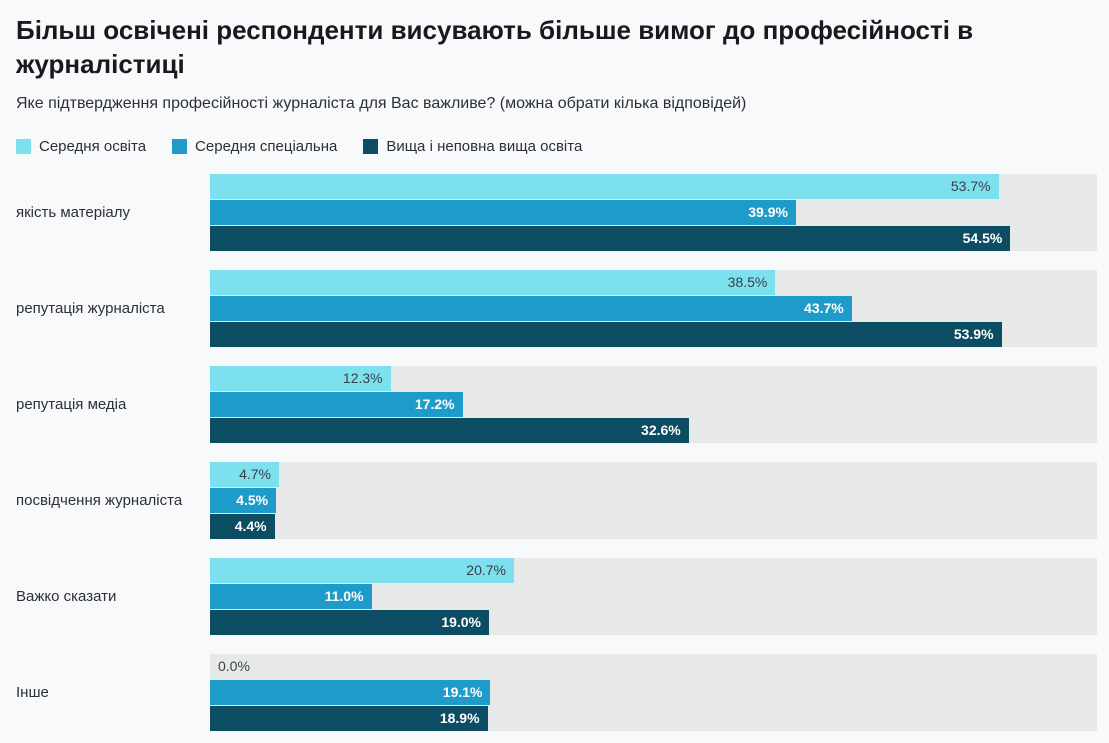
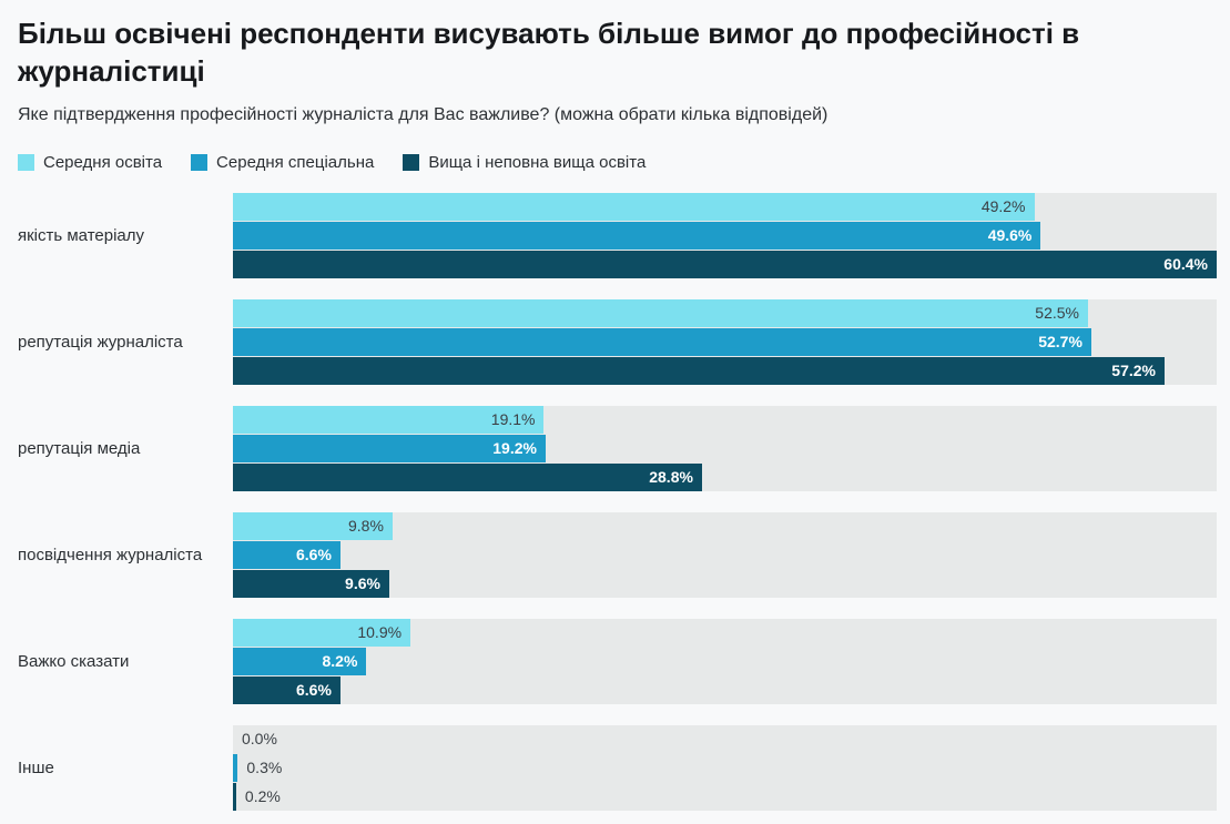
Середня освіта/якість матеріалу: 53.7% -> 49.2%
Середня спеціальна/якість матеріалу: 39.9% -> 49.6%
Вища і неповна вища освіта/якість матеріалу: 54.5% -> 60.4%
Середня освіта/репутація журналіста: 38.5% -> 52.5%
Середня спеціальна/репутація журналіста: 43.7% -> 52.7%
Вища і неповна вища освіта/репутація журналіста: 53.9% -> 57.2%
Середня освіта/репутація медіа: 12.3% -> 19.1%
Середня спеціальна/репутація медіа: 17.2% -> 19.2%
Вища і неповна вища освіта/репутація медіа: 32.6% -> 28.8%
Середня освіта/посвідчення журналіста: 4.7% -> 9.8%
Середня спеціальна/посвідчення журналіста: 4.5% -> 6.6%
Вища і неповна вища освіта/посвідчення журналіста: 4.4% -> 9.6%
Середня освіта/Важко сказати: 20.7% -> 10.9%
Середня спеціальна/Важко сказати: 11.0% -> 8.2%
Вища і неповна вища освіта/Важко сказати: 19.0% -> 6.6%
Середня спеціальна/Інше: 19.1% -> 0.3%
Вища і неповна вища освіта/Інше: 18.9% -> 0.2%
